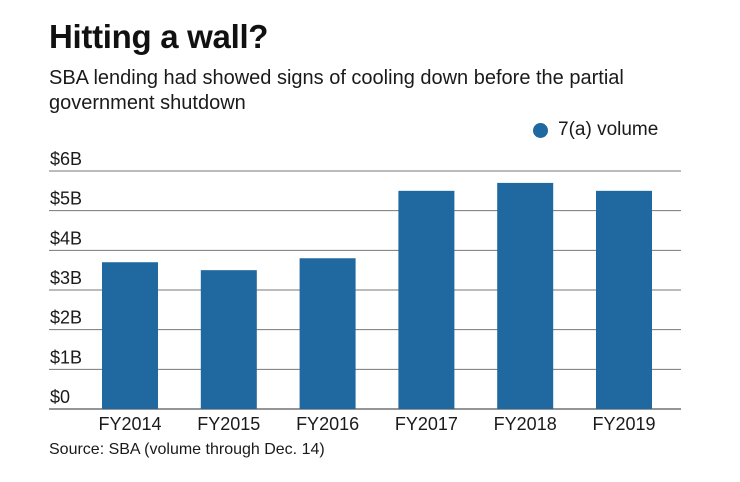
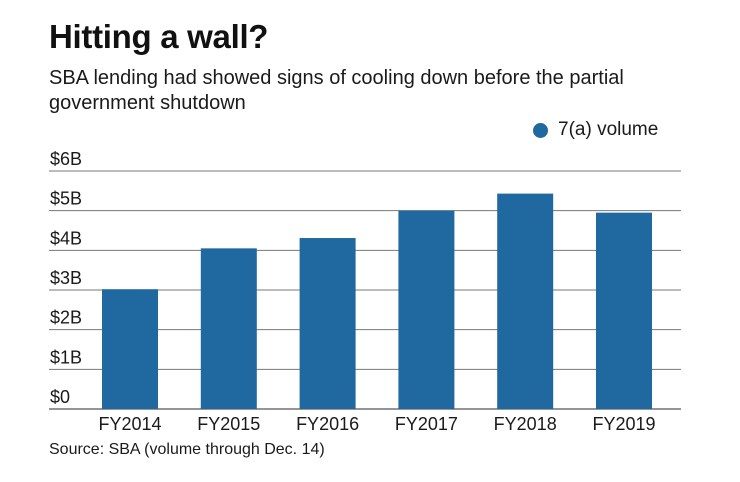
FY2014: $3.7B -> $3.0B
FY2015: $3.5B -> $4.0B
FY2016: $3.8B -> $4.3B
FY2017: $5.5B -> $5.0B
FY2018: $5.7B -> $5.4B
FY2019: $5.5B -> $5.0B
